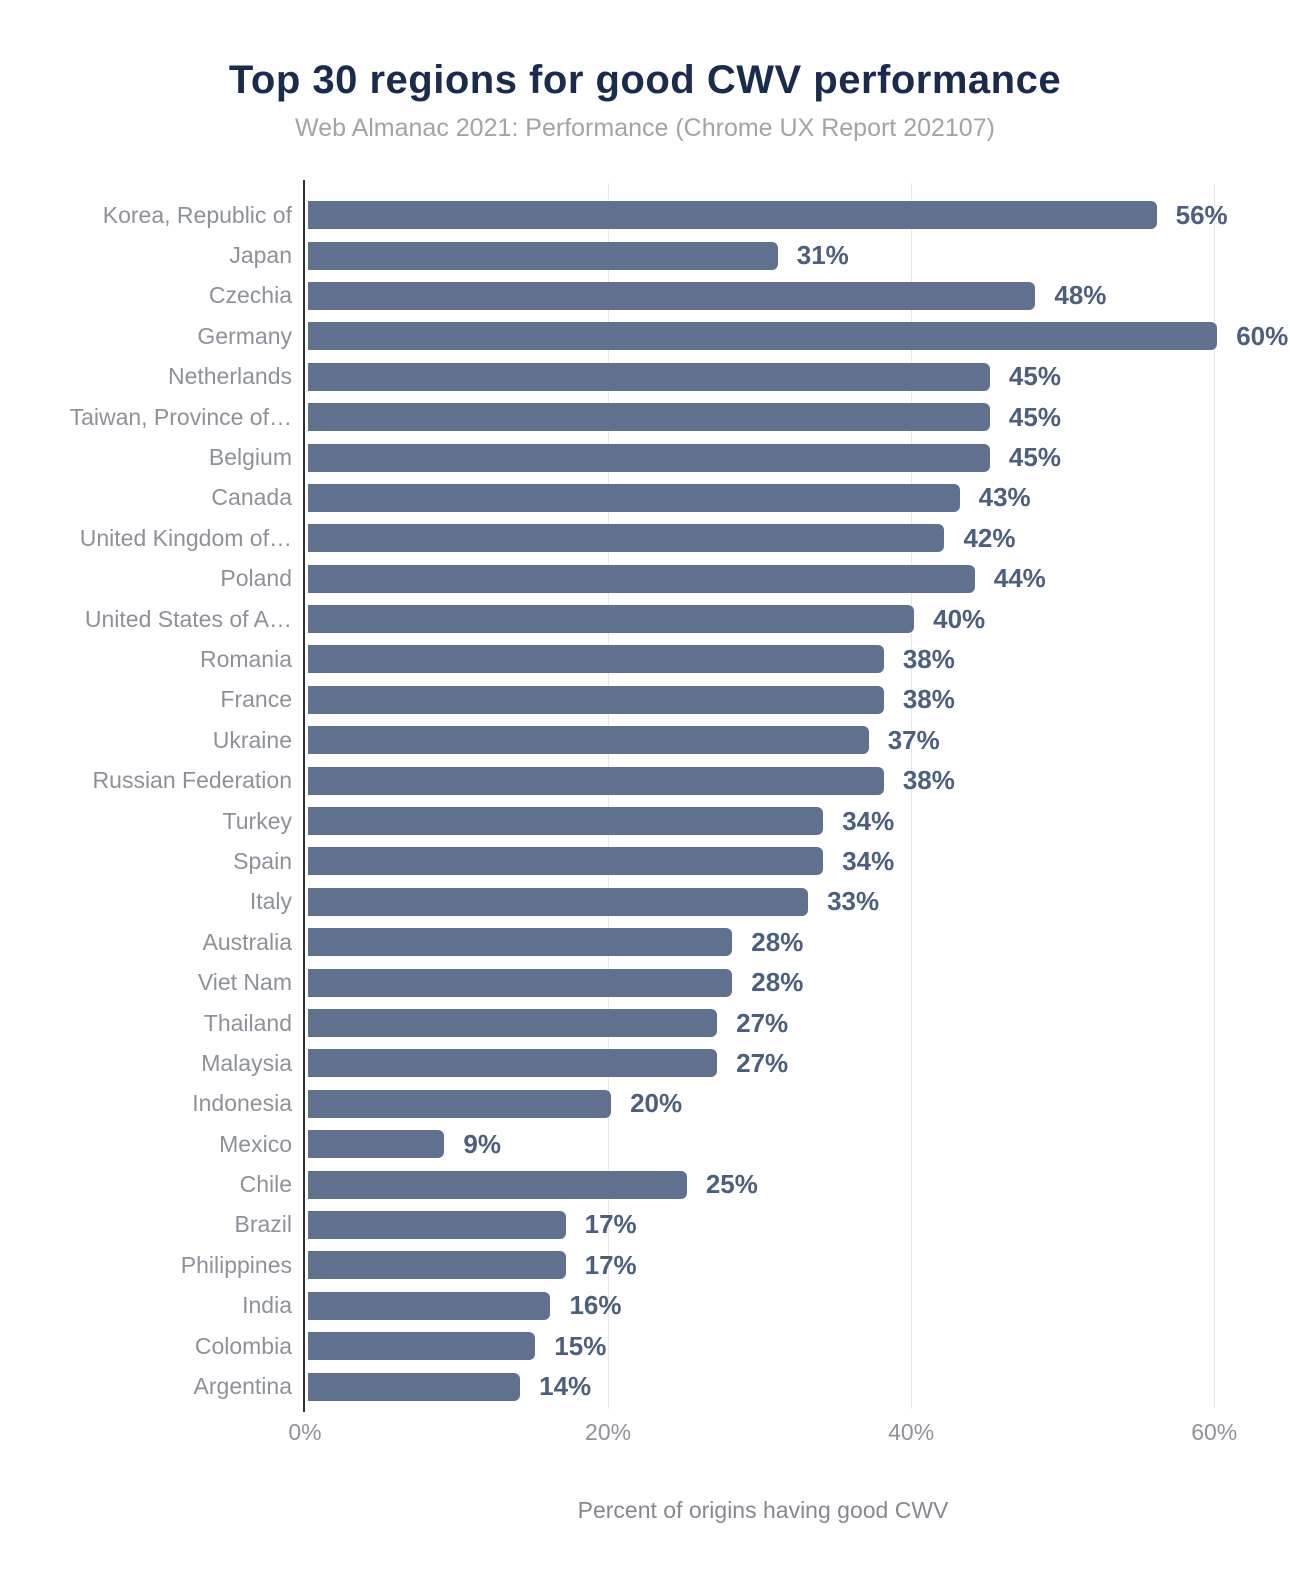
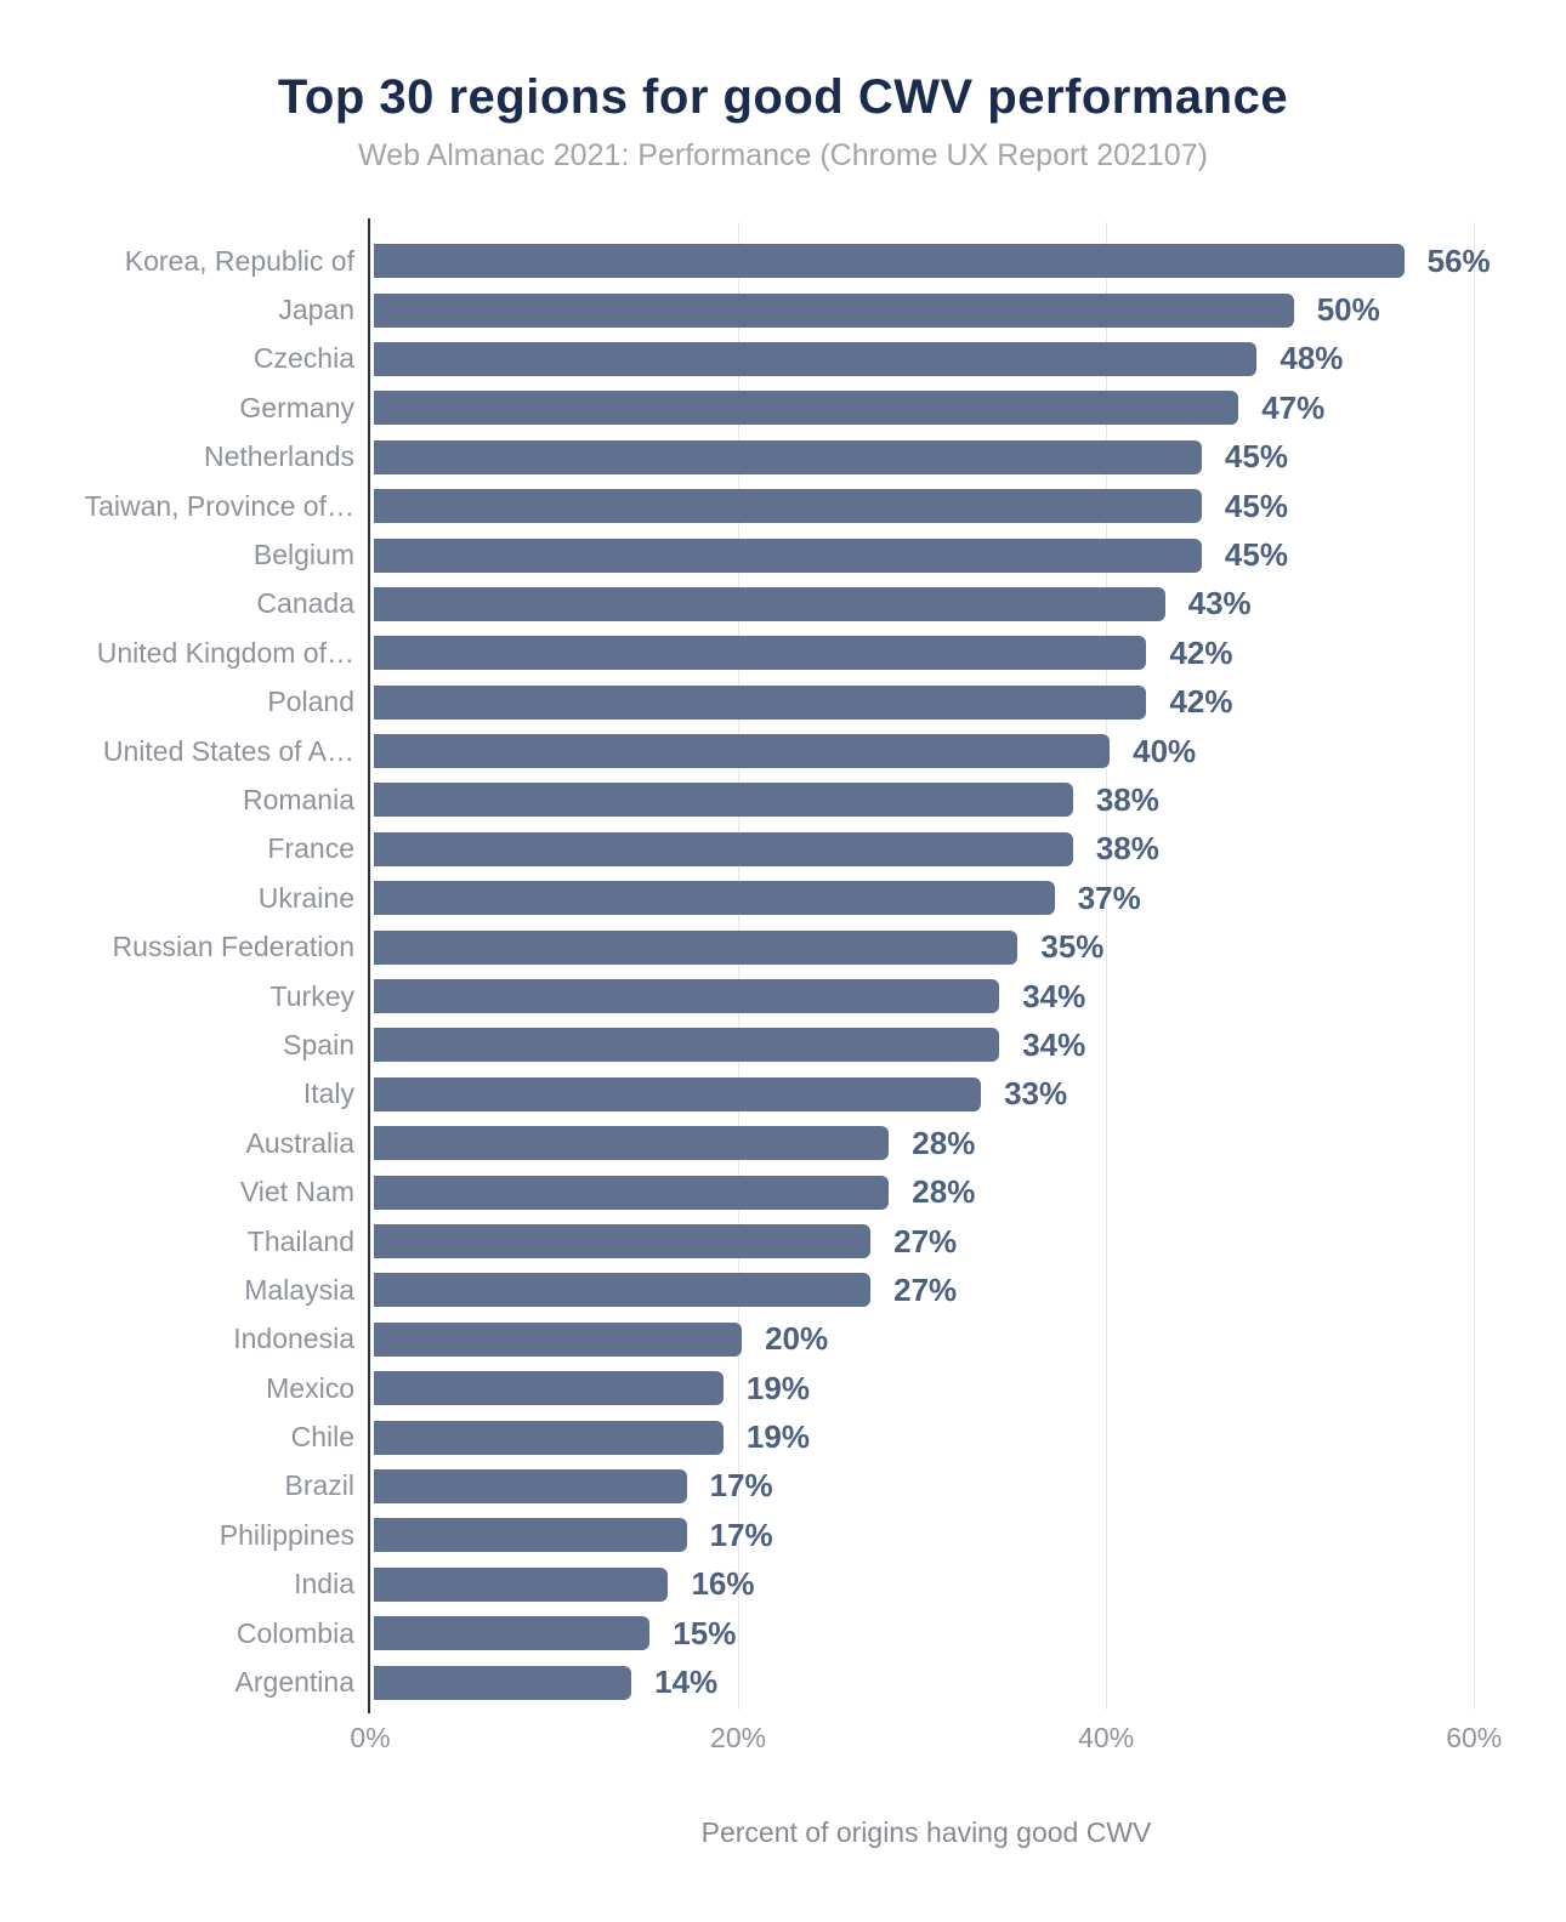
Japan: 31% -> 50%
Germany: 60% -> 47%
Poland: 44% -> 42%
Russian Federation: 38% -> 35%
Mexico: 9% -> 19%
Chile: 25% -> 19%
